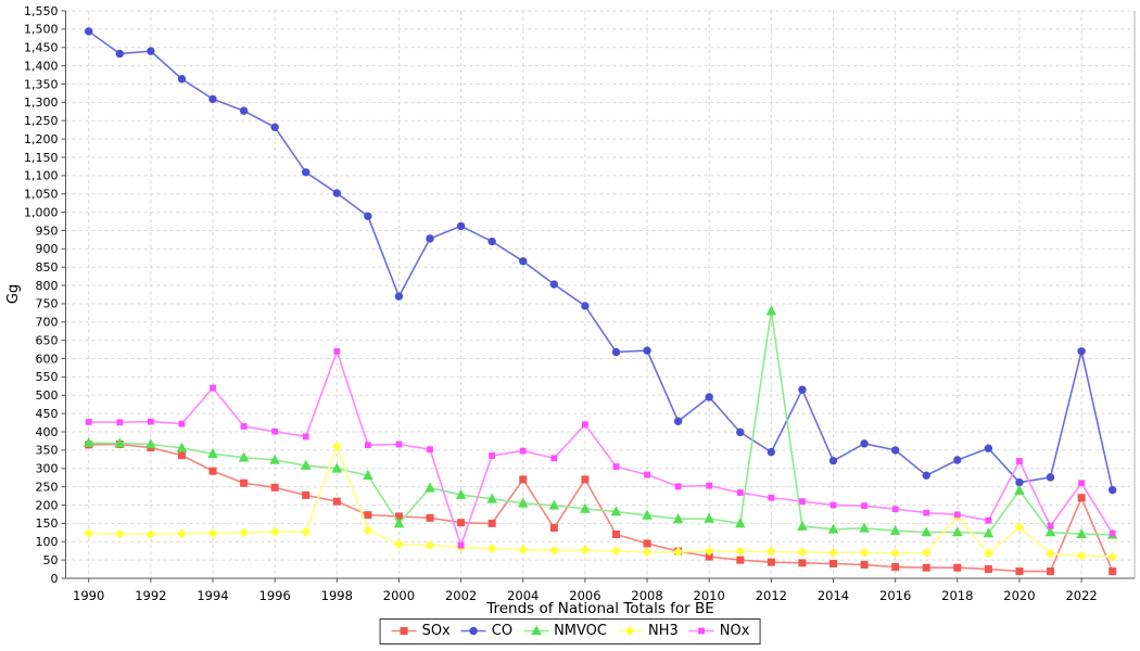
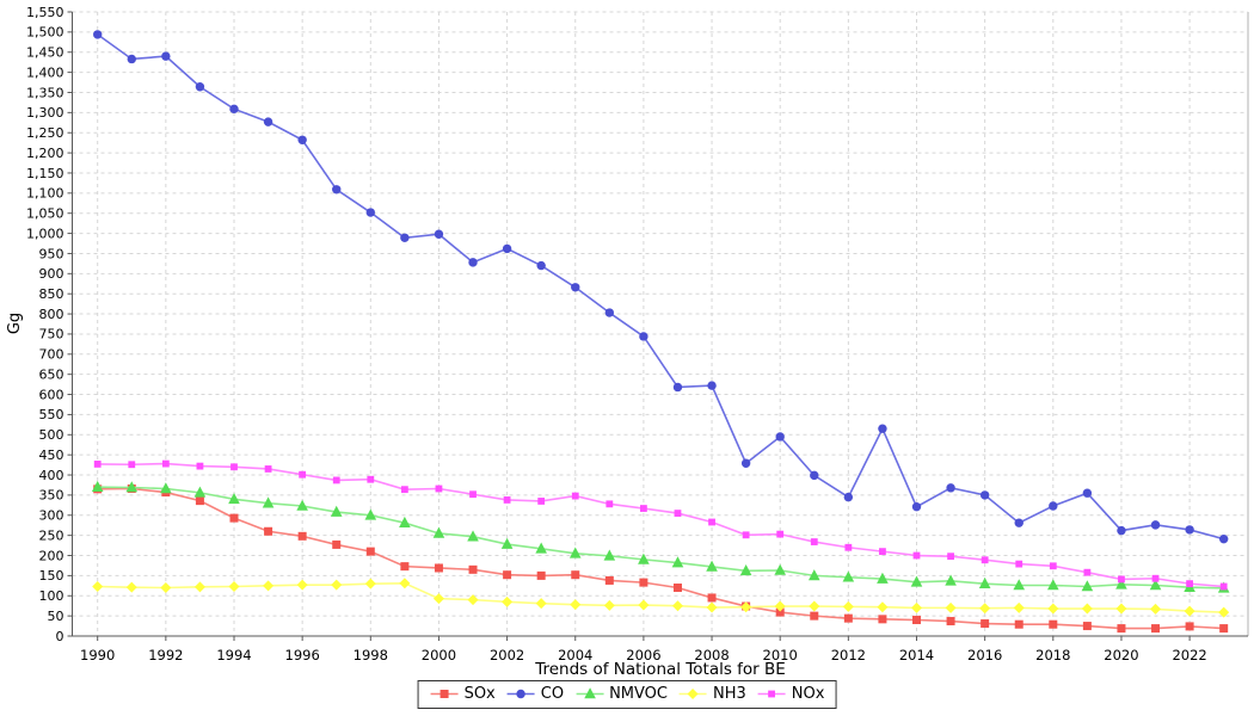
NOx/1994: 520 -> 420
NH3/1998: 360 -> 130
NOx/1998: 620 -> 390
CO/2000: 770 -> 1000
NMVOC/2000: 150 -> 260
NOx/2002: 90 -> 340
SOx/2004: 270 -> 150
SOx/2006: 270 -> 130
NOx/2006: 420 -> 320
NMVOC/2012: 730 -> 150
NH3/2018: 170 -> 70
NMVOC/2020: 240 -> 130
NH3/2020: 140 -> 70
NOx/2020: 320 -> 140
SOx/2022: 220 -> 20
CO/2022: 620 -> 260
NOx/2022: 260 -> 130
